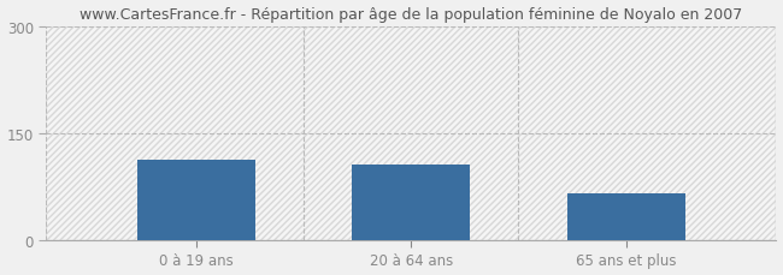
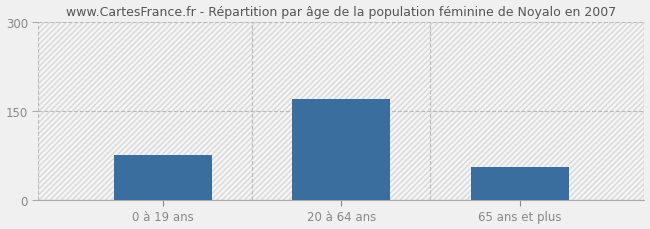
0 à 19 ans: 112 -> 75
20 à 64 ans: 106 -> 170
65 ans et plus: 66 -> 55
